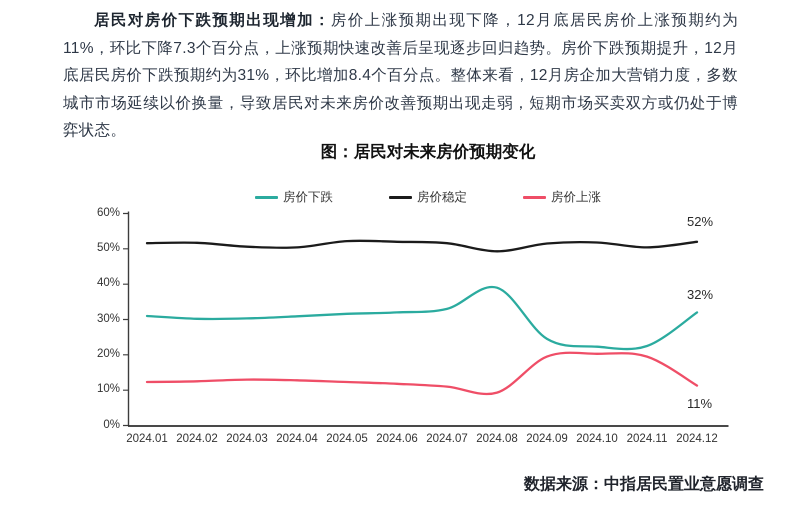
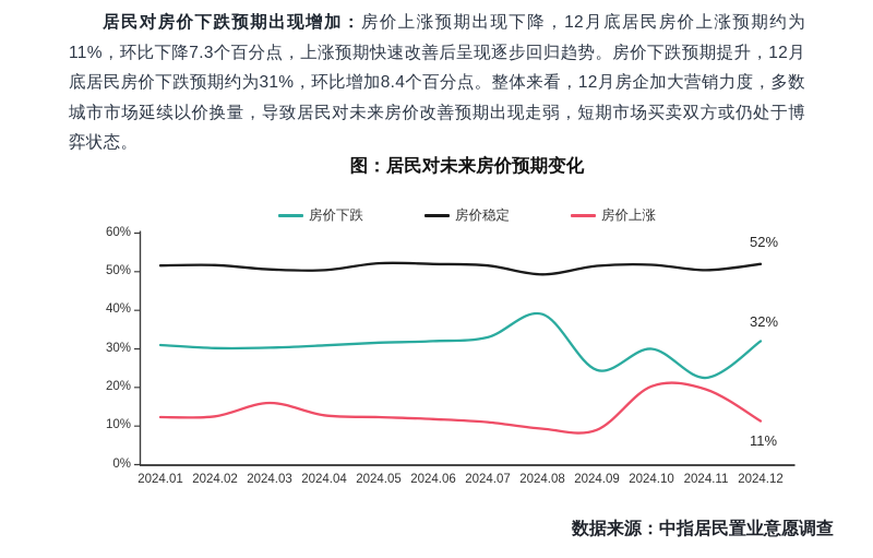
房价上涨/2024.03: 13% -> 16%
房价上涨/2024.09: 20% -> 9%
房价下跌/2024.10: 22% -> 30%
